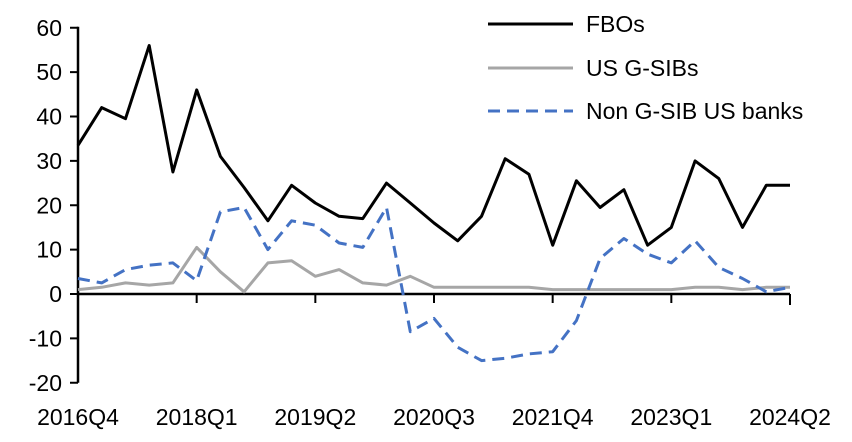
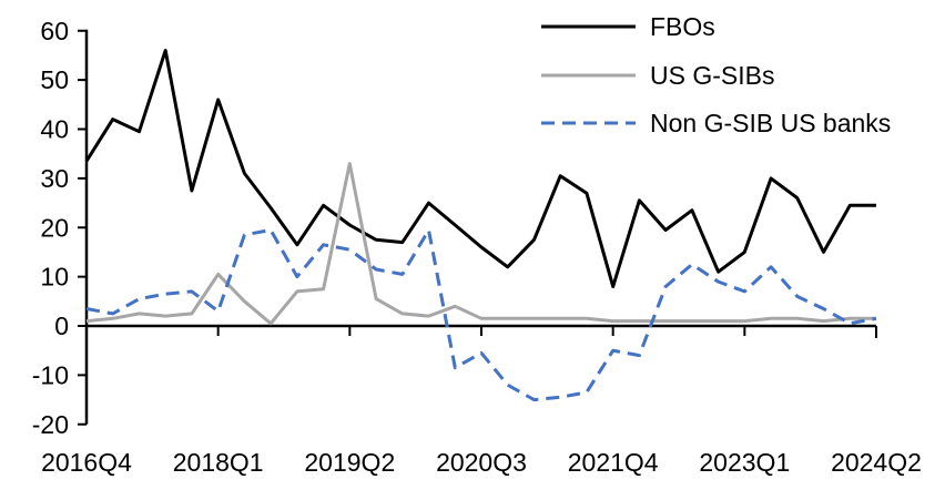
US G-SIBs/2019Q2: 4 -> 33
FBOs/2021Q4: 11 -> 8
Non G-SIB US banks/2021Q4: -13 -> -5
